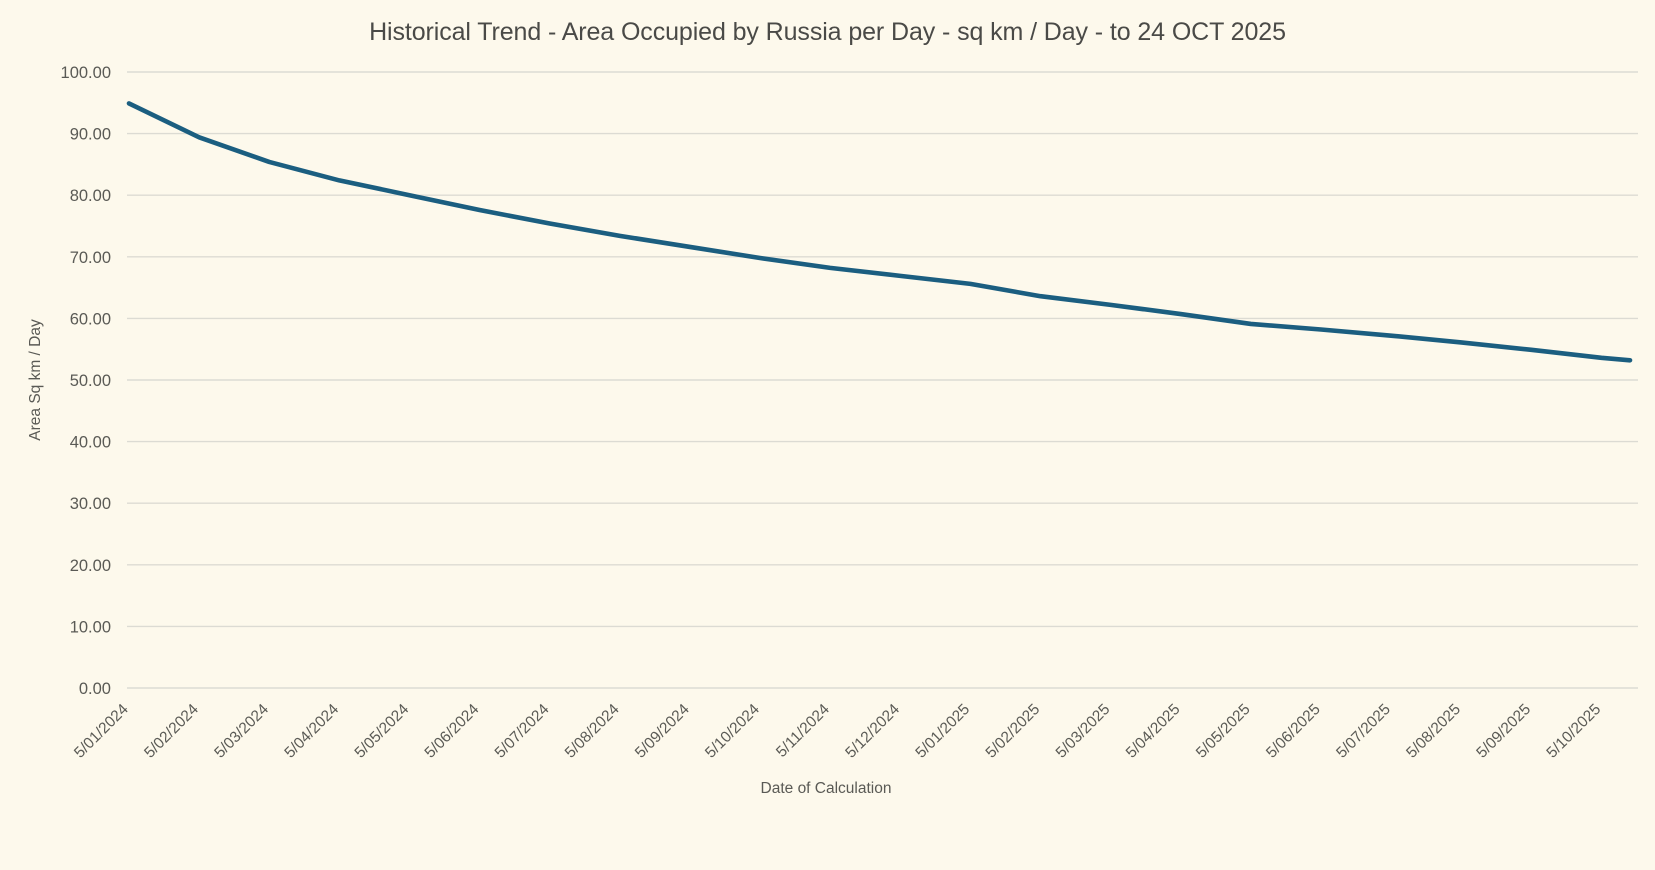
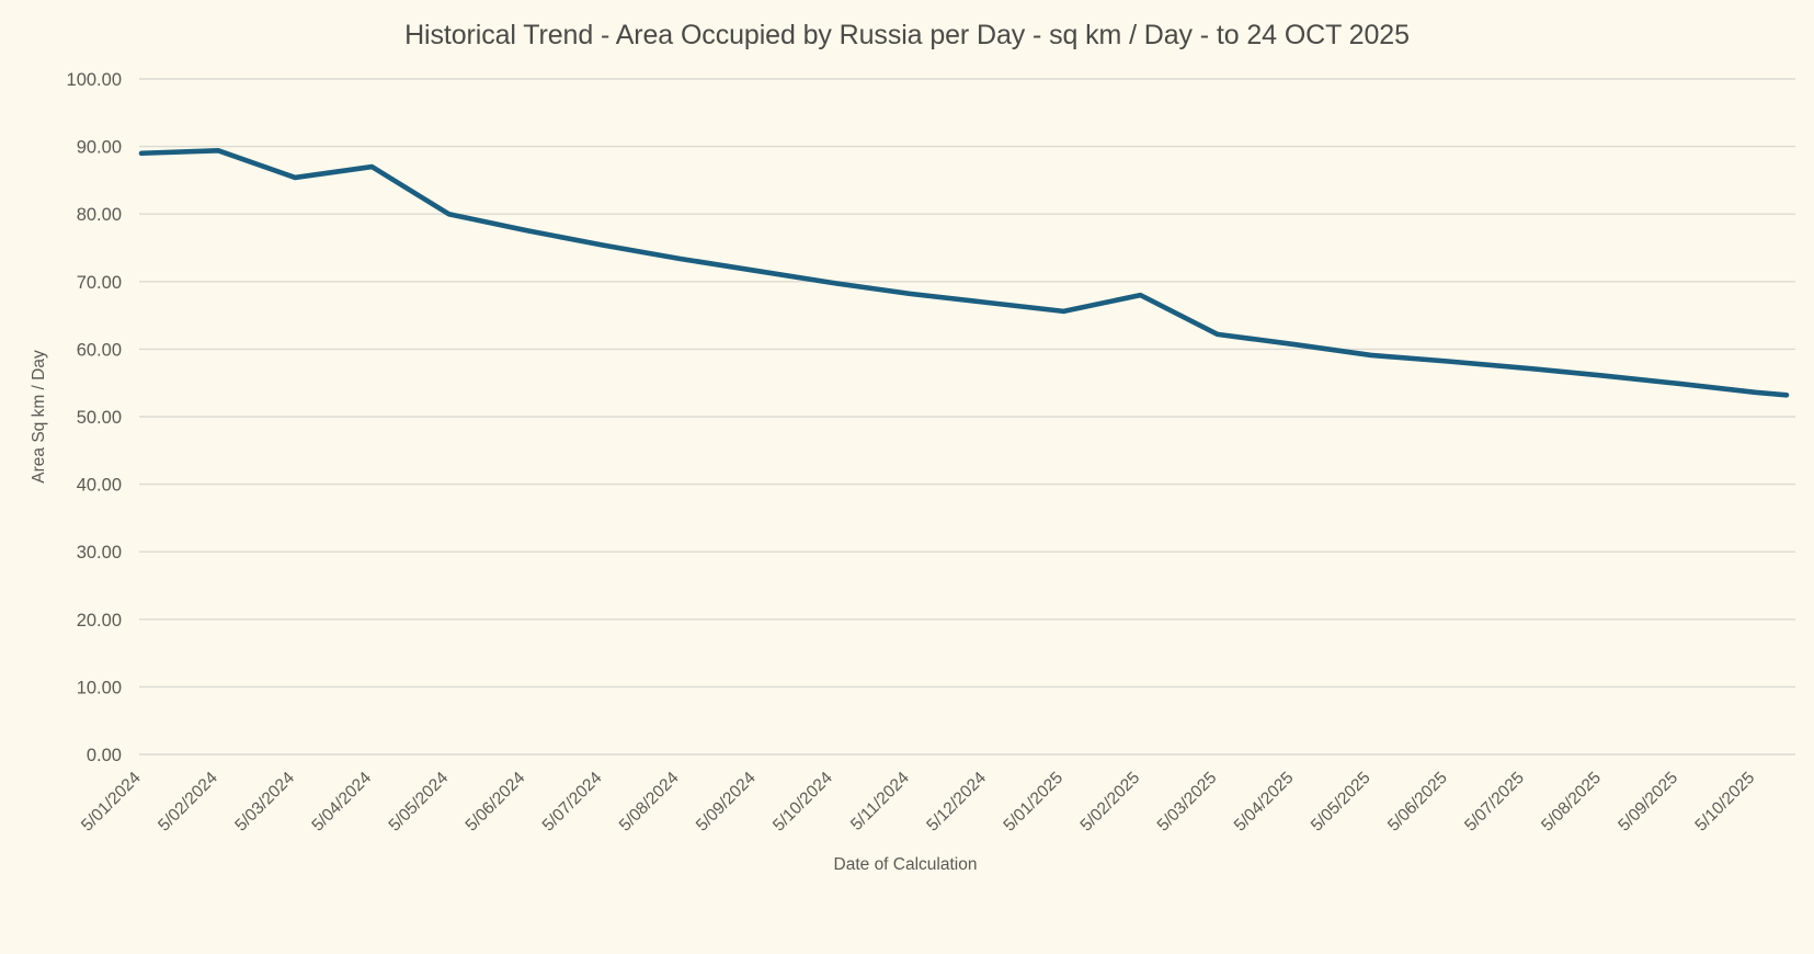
5/01/2024: 95 -> 89
5/04/2024: 82 -> 87
5/02/2025: 64 -> 68
